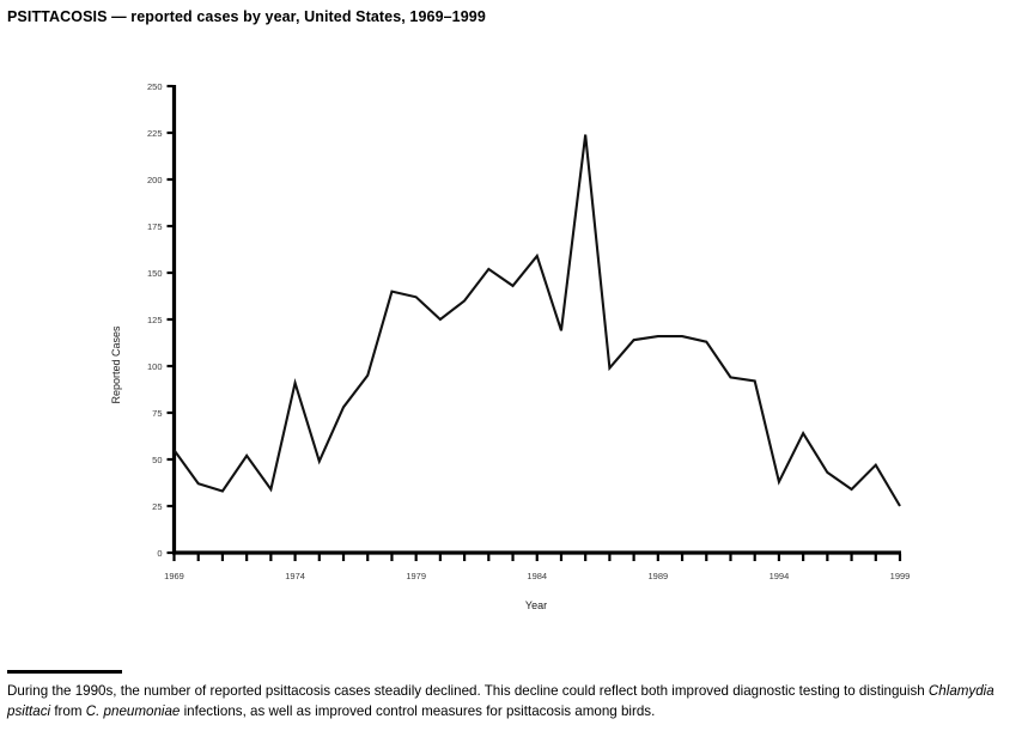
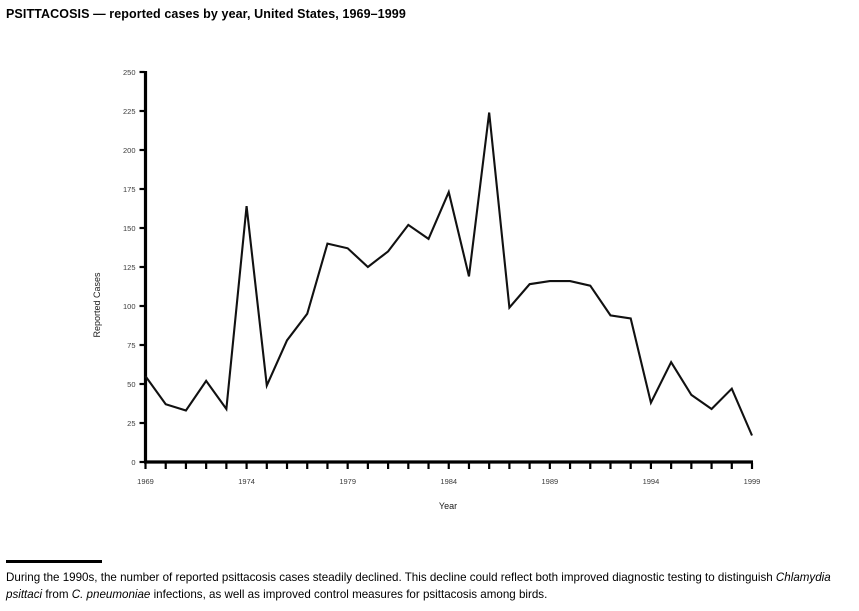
1974: 91 -> 164
1984: 159 -> 173
1999: 25 -> 17
